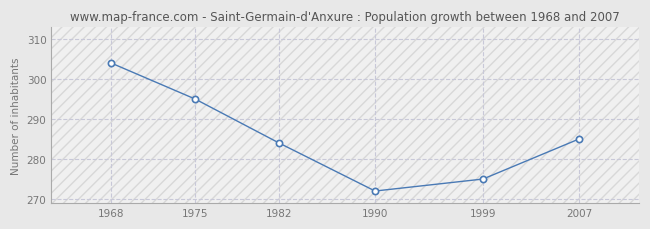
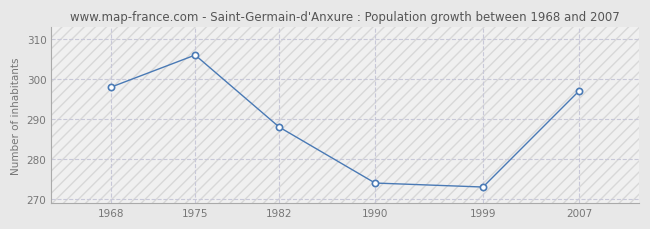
1968: 304 -> 298
1975: 295 -> 306
1982: 284 -> 288
1990: 272 -> 274
1999: 275 -> 273
2007: 285 -> 297
